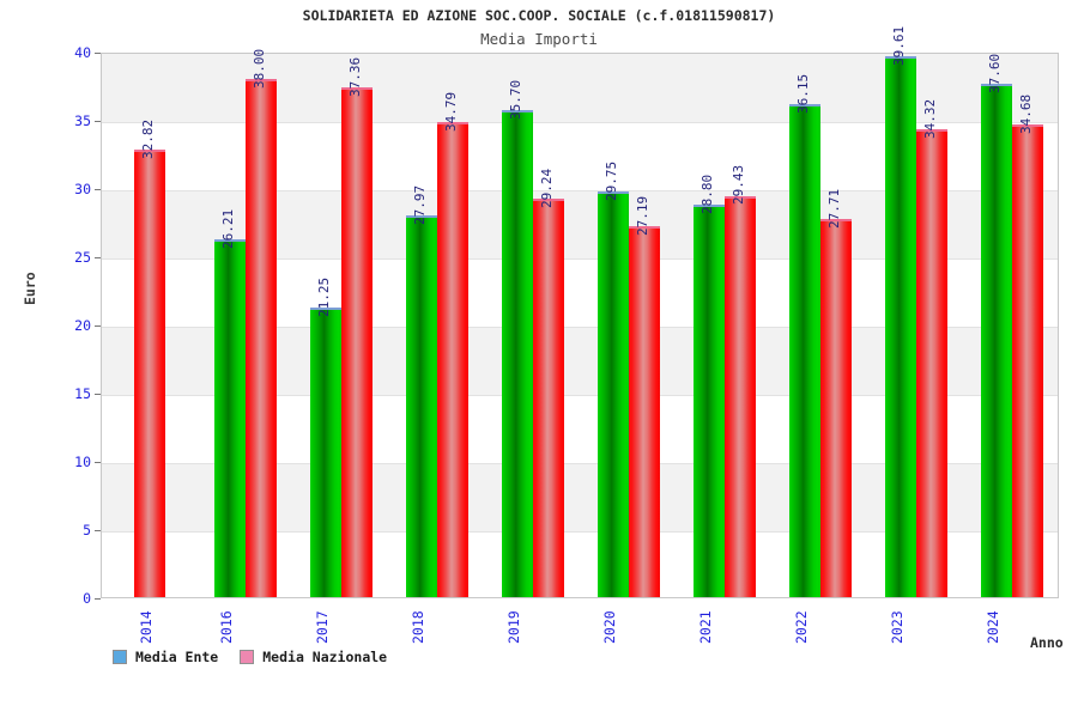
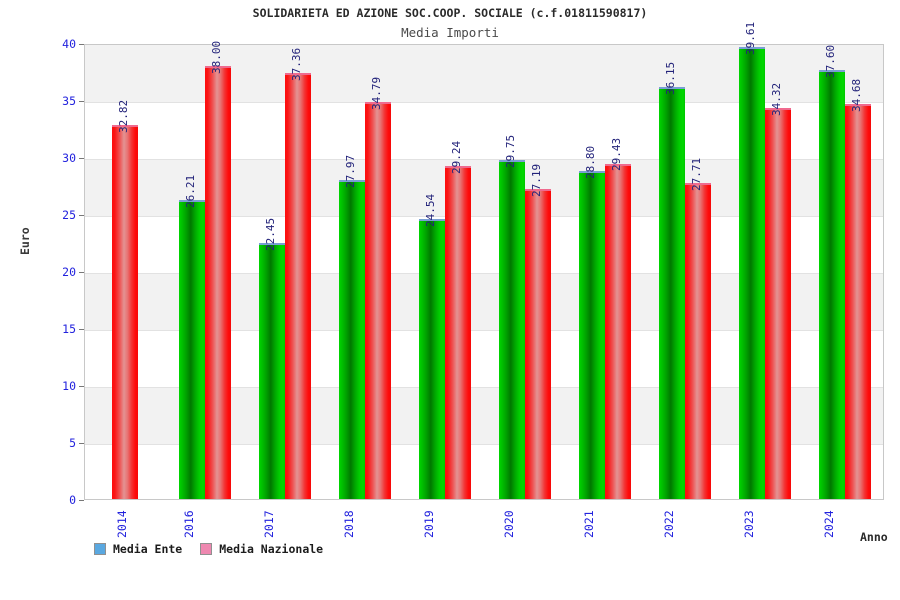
Media Ente/2017: 21.25 -> 22.45
Media Ente/2019: 35.70 -> 24.54
